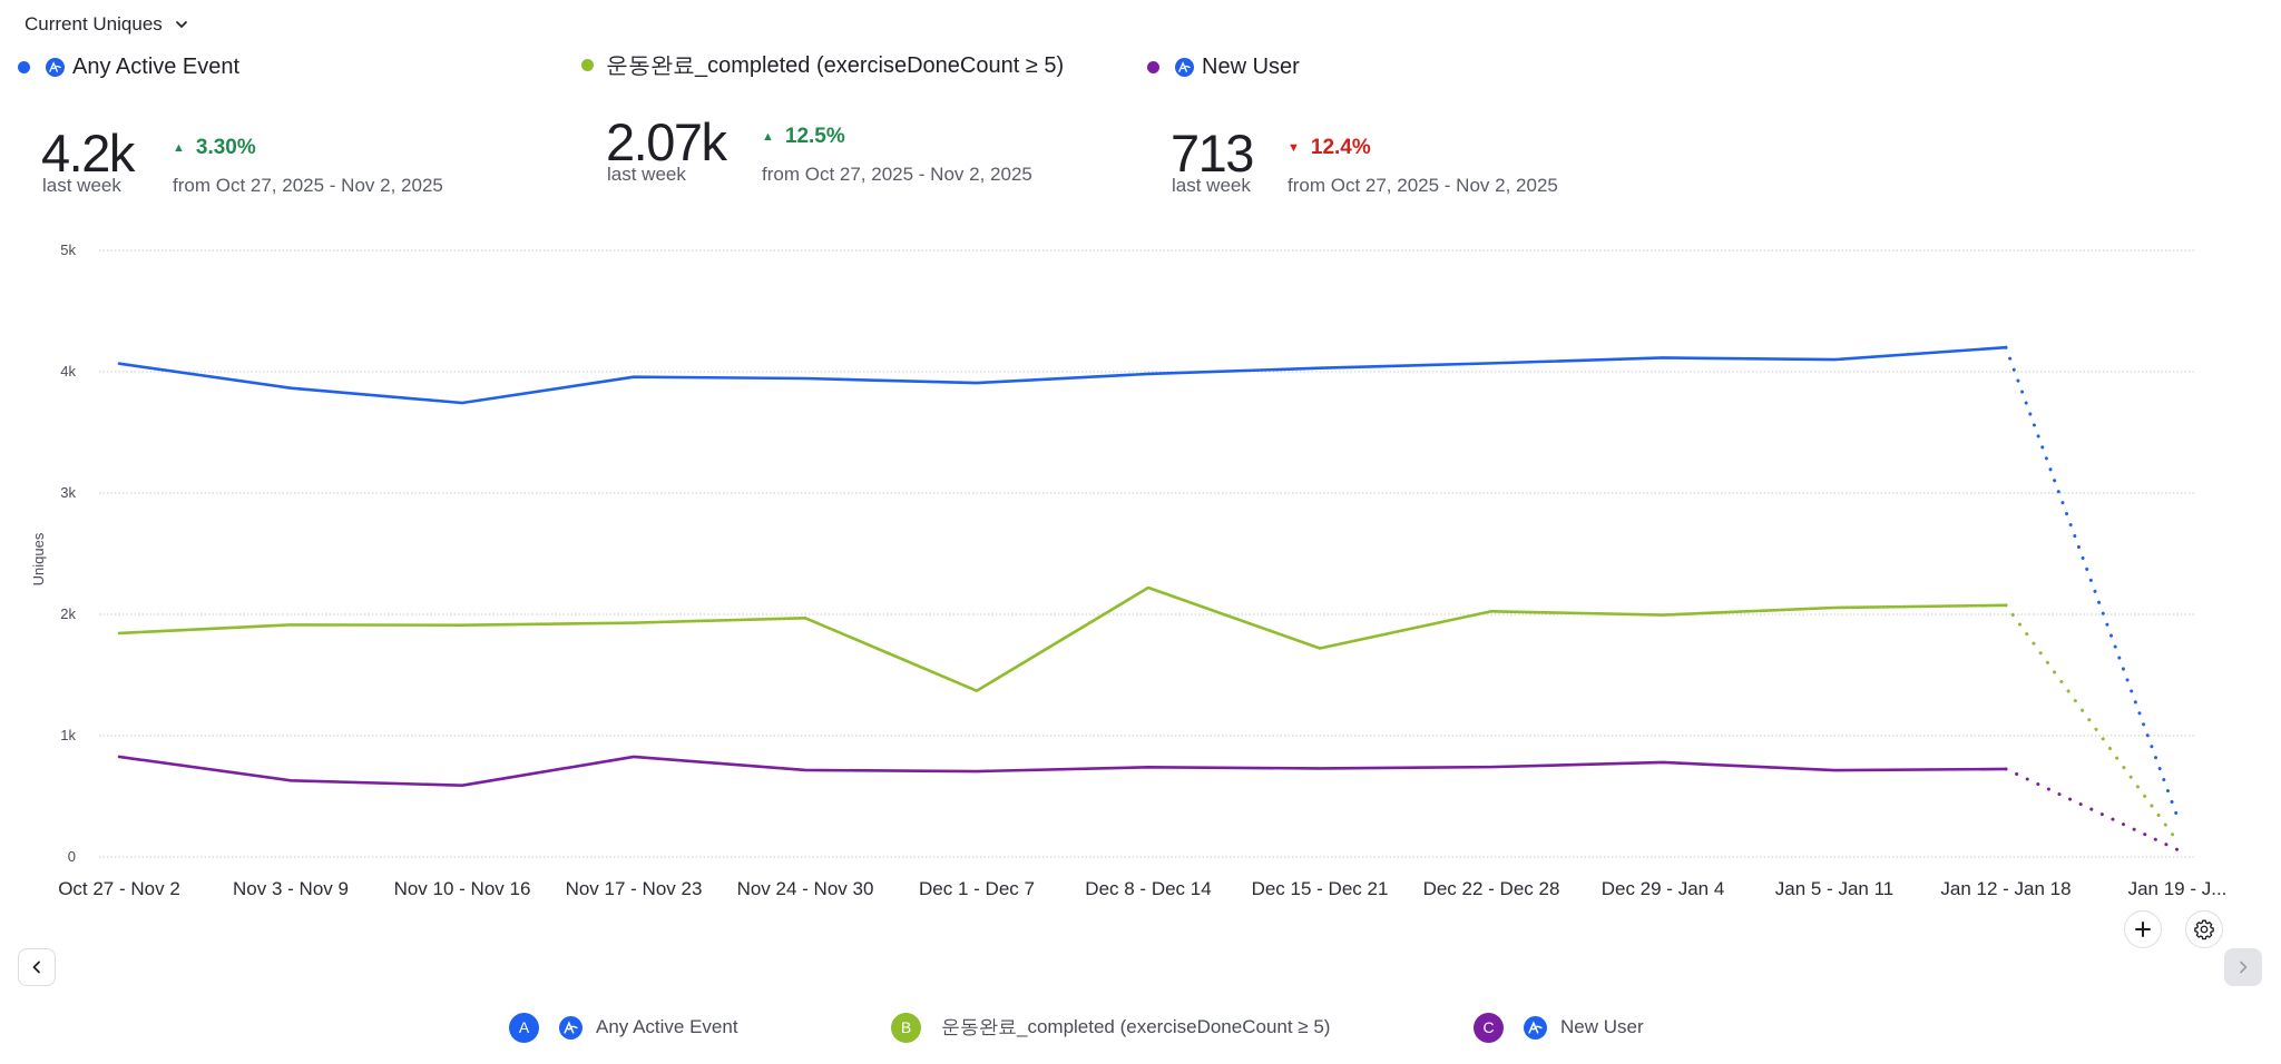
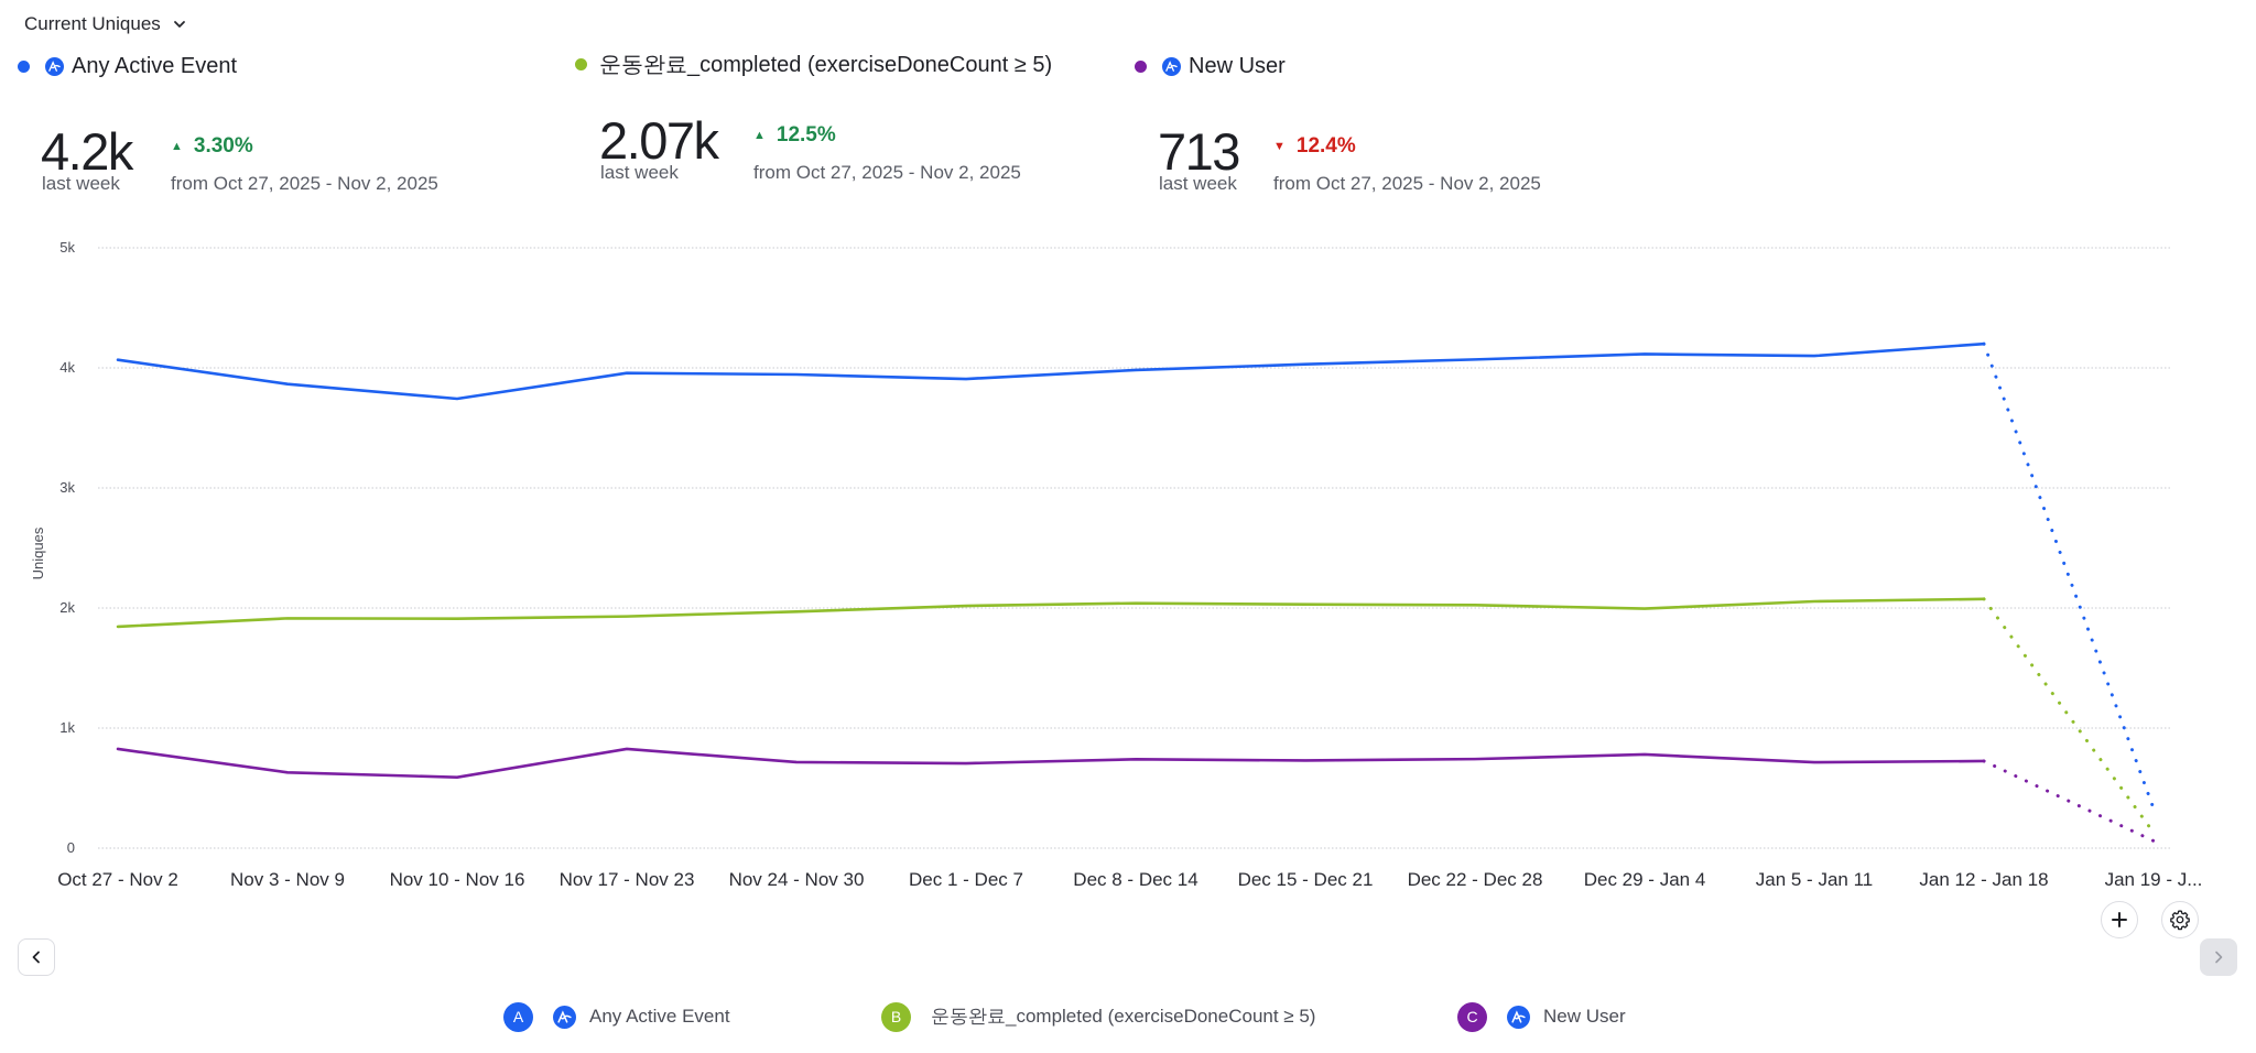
운동완료_completed (exerciseDoneCount ≥ 5)/Dec 1 - Dec 7: 1.37k -> 2.02k
운동완료_completed (exerciseDoneCount ≥ 5)/Dec 8 - Dec 14: 2.22k -> 2.04k
운동완료_completed (exerciseDoneCount ≥ 5)/Dec 15 - Dec 21: 1.72k -> 2.03k
